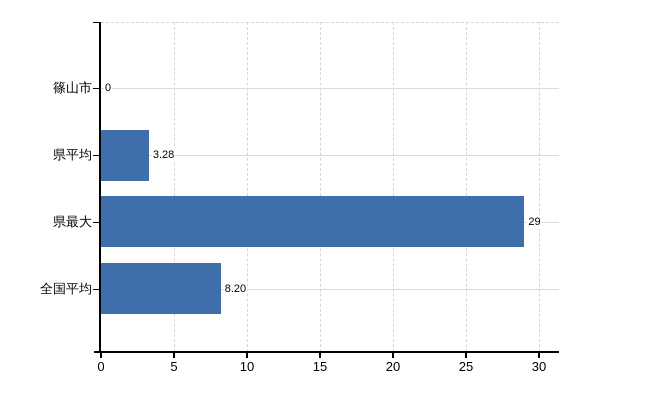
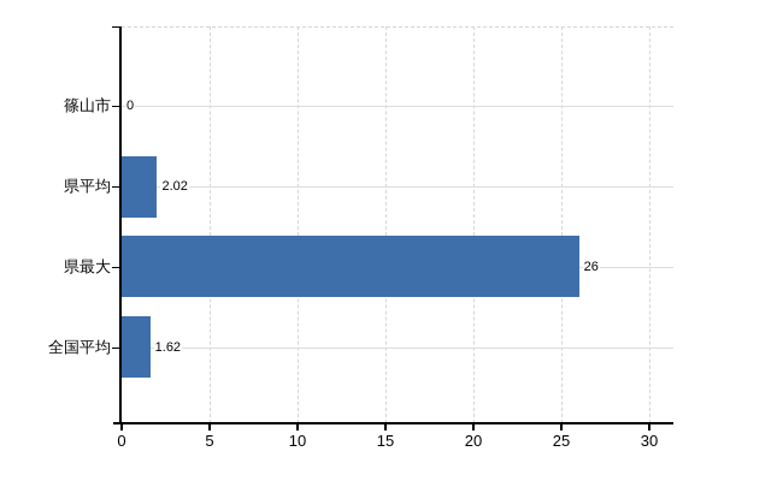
県平均: 3.28 -> 2.02
県最大: 29 -> 26
全国平均: 8.20 -> 1.62
